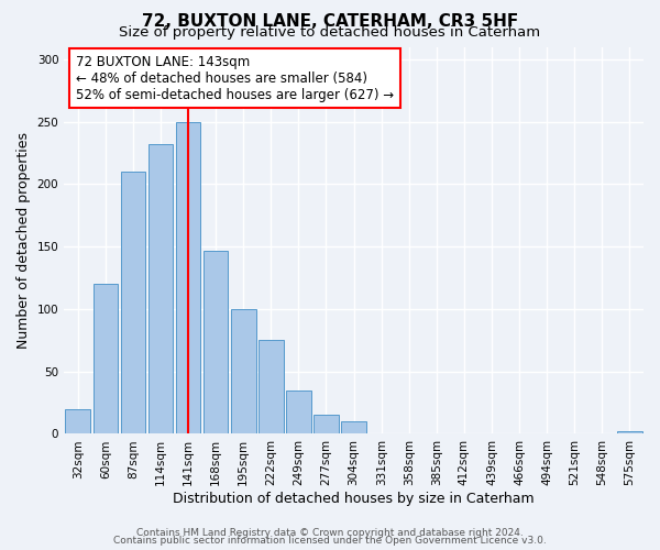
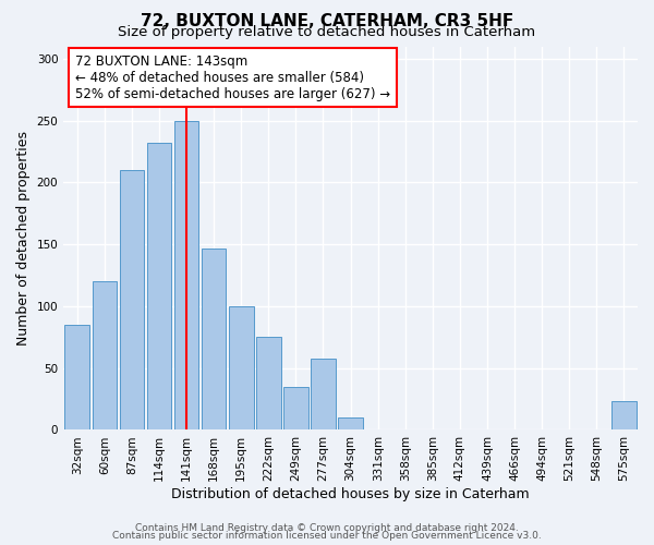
32sqm: 20 -> 85
277sqm: 15 -> 58
575sqm: 2 -> 23
